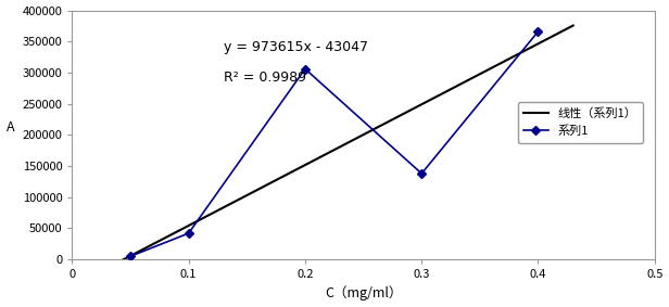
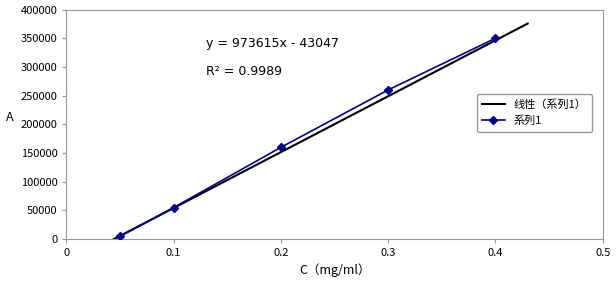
系列1/0.1: 42000 -> 55000
系列1/0.2: 306000 -> 160000
系列1/0.3: 138000 -> 260000
系列1/0.4: 366000 -> 350000
